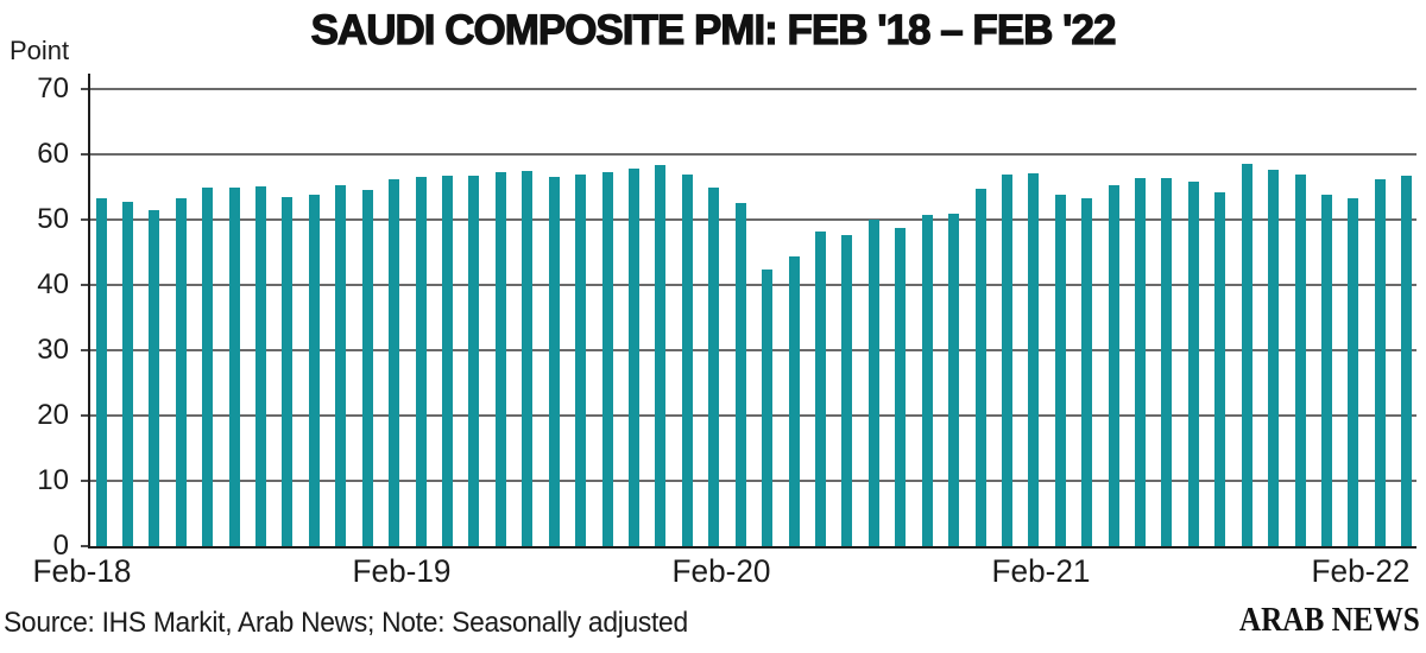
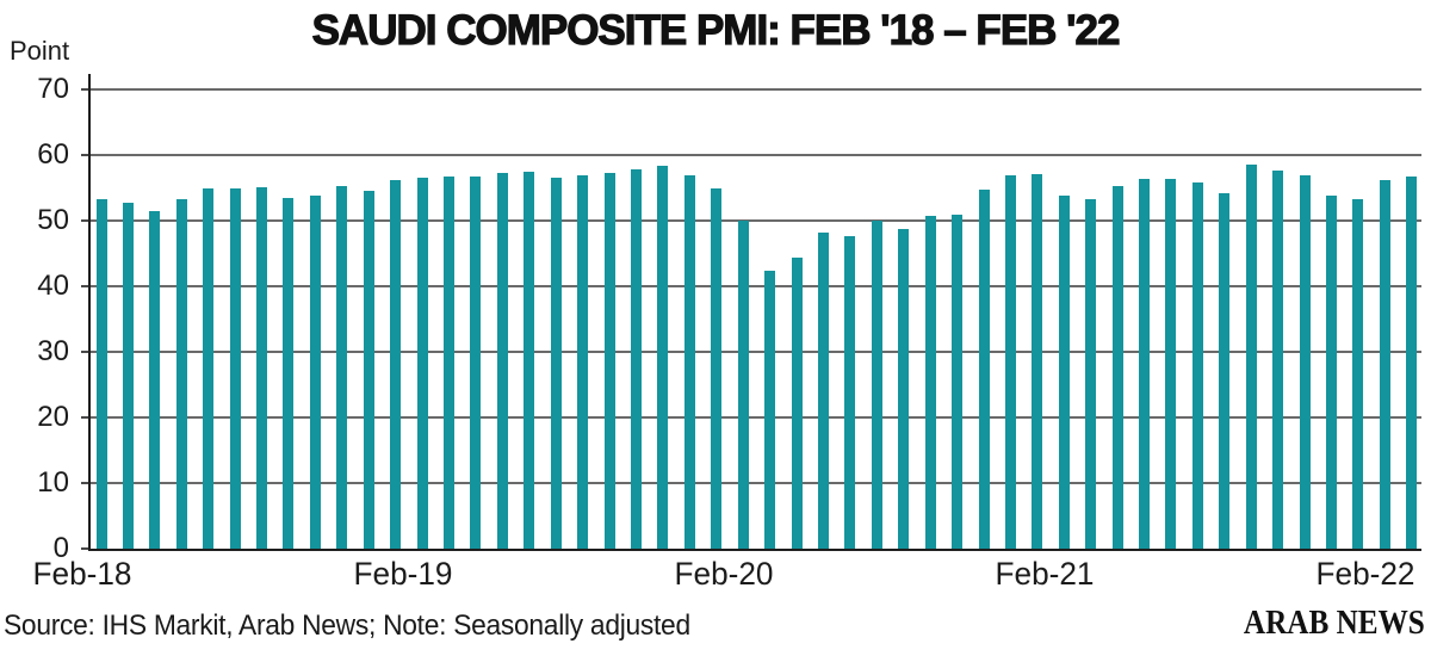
Feb-20: 52 -> 50
